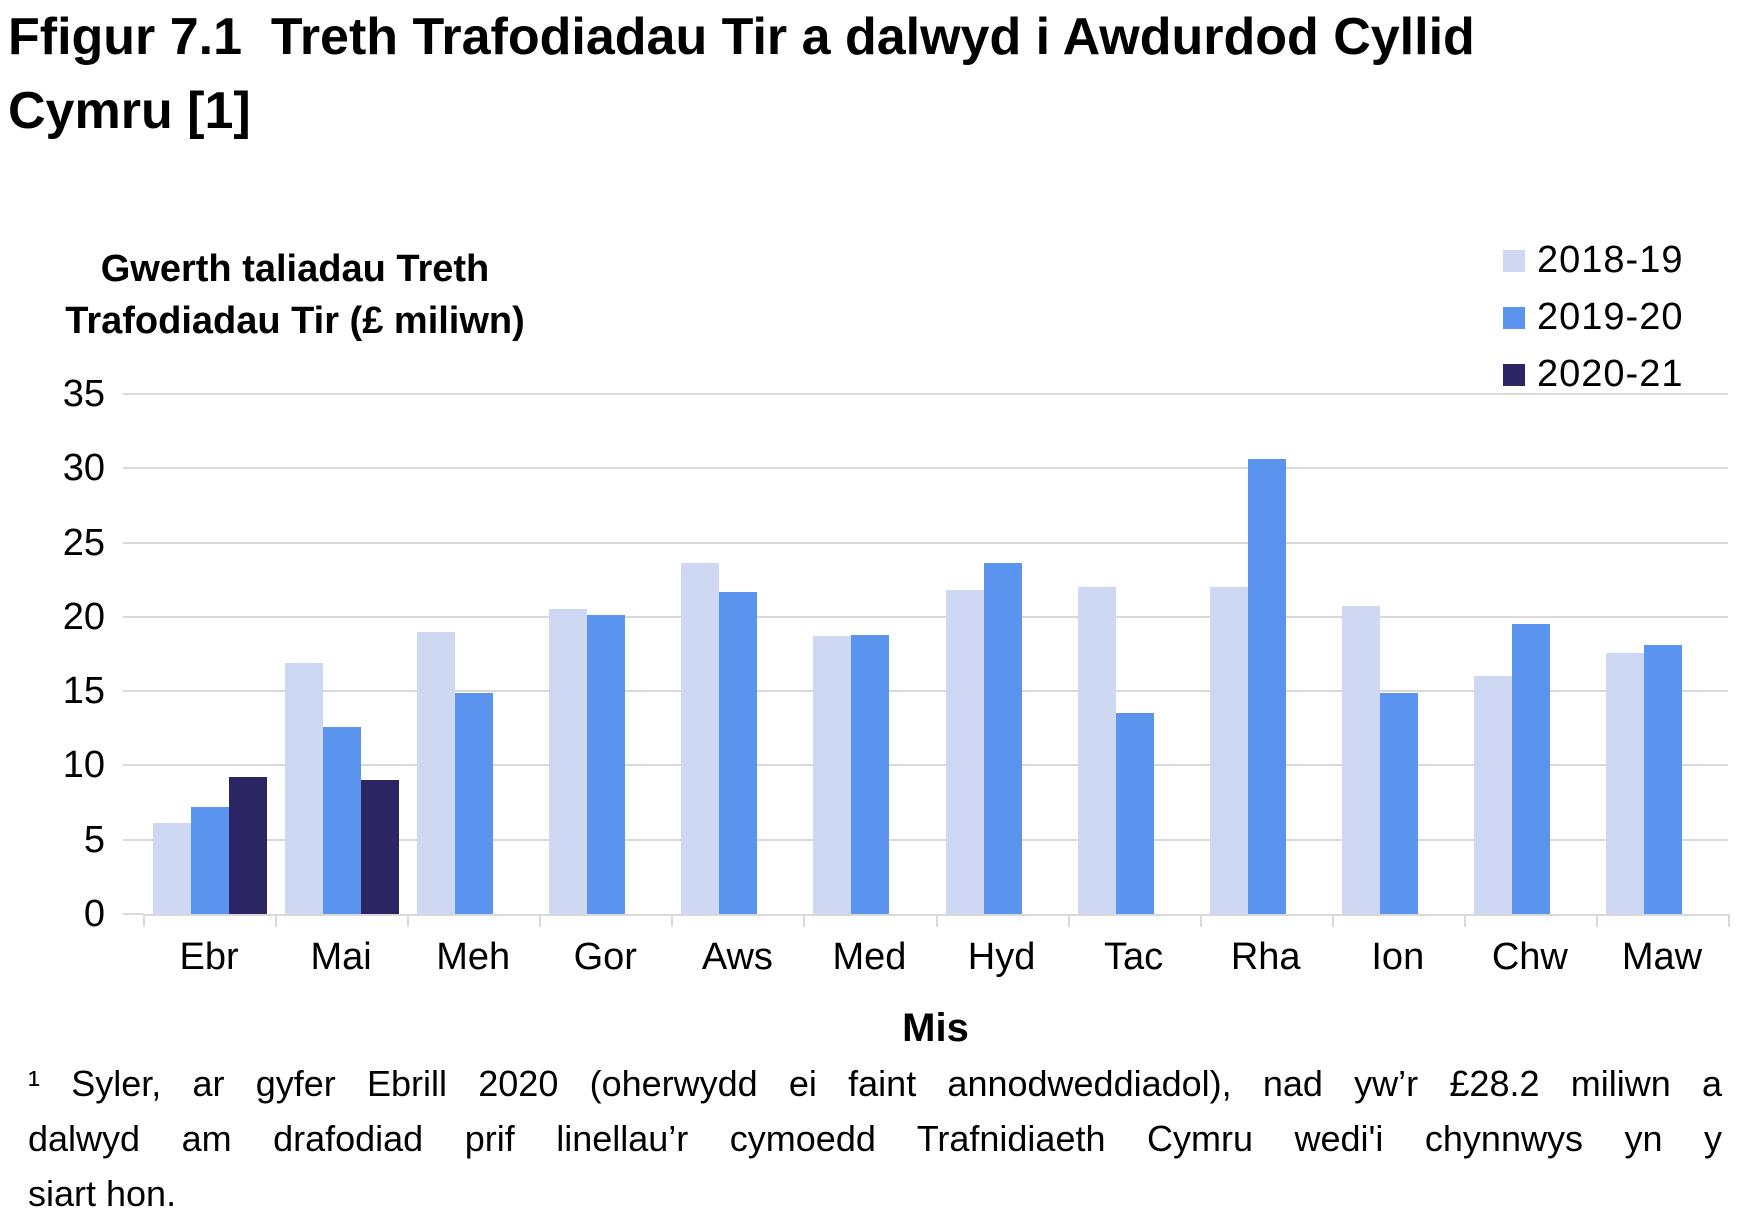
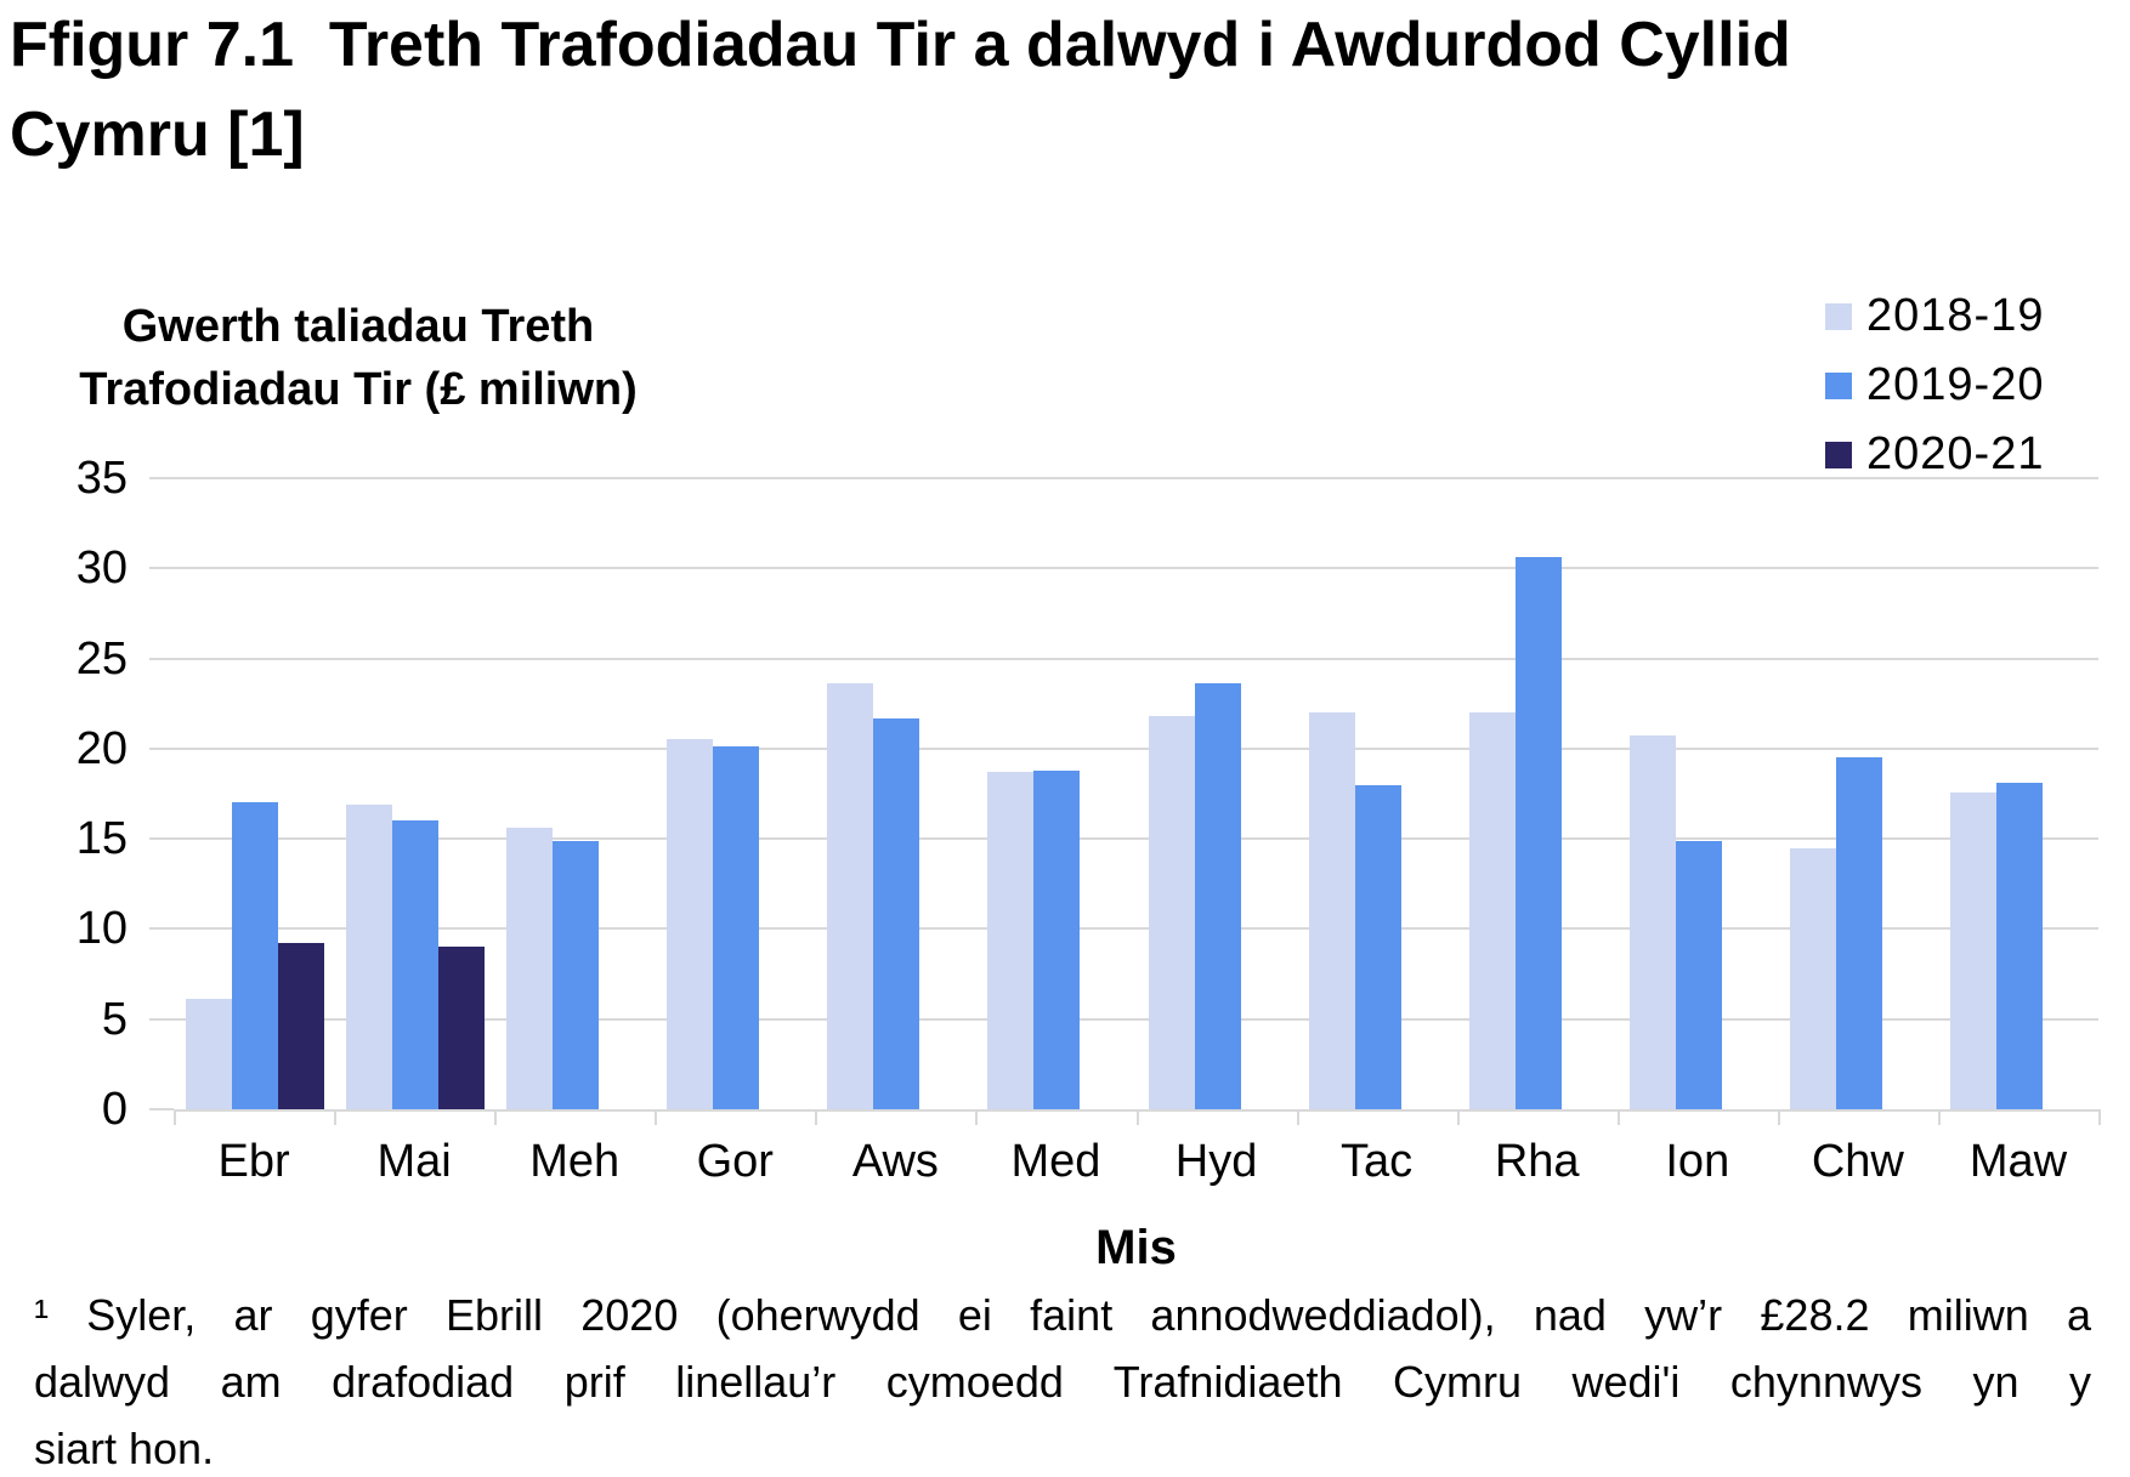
2019-20/Ebr: 7.2 -> 17.0
2019-20/Mai: 12.6 -> 16.0
2018-19/Meh: 19.0 -> 15.6
2019-20/Tac: 13.5 -> 18.0
2018-19/Chw: 16.0 -> 14.5
